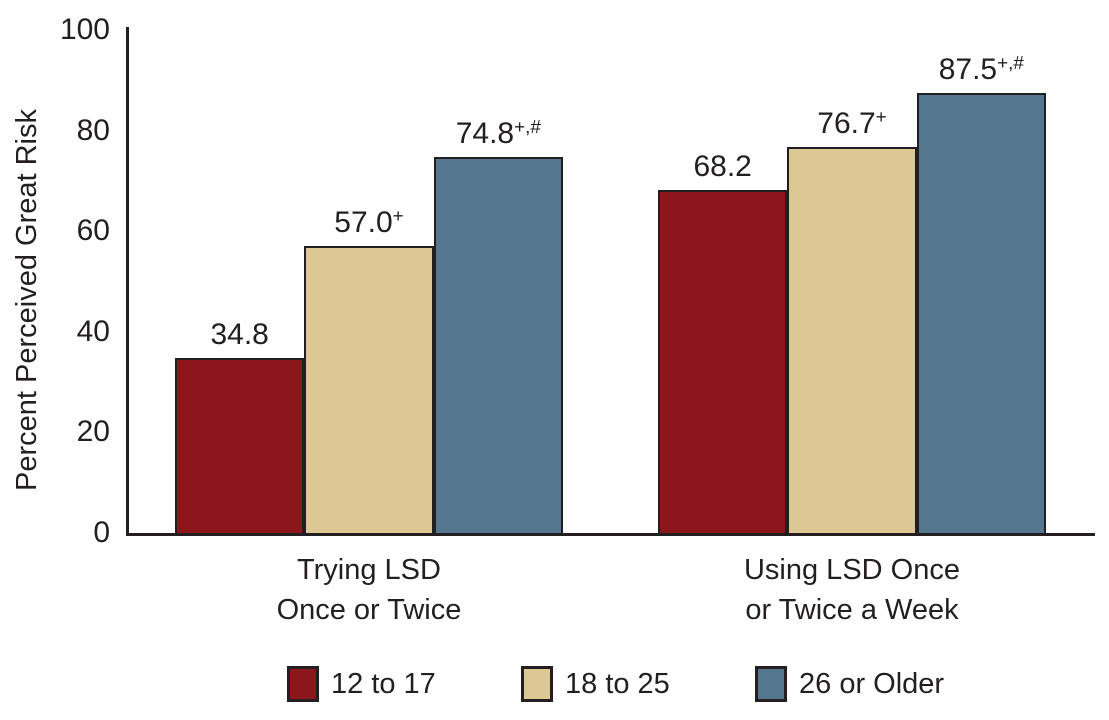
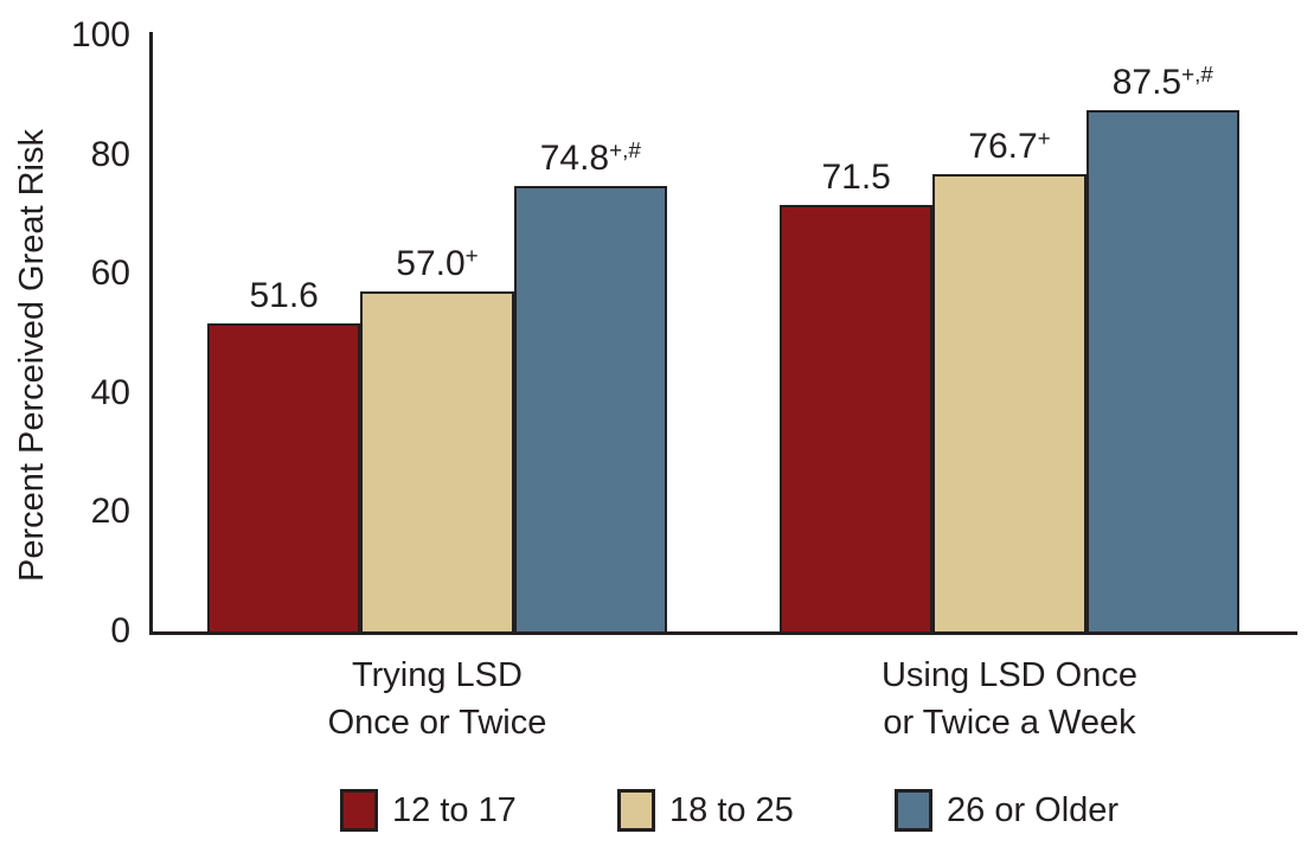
12 to 17/Trying LSD Once or Twice: 34.8 -> 51.6
12 to 17/Using LSD Once or Twice a Week: 68.2 -> 71.5
